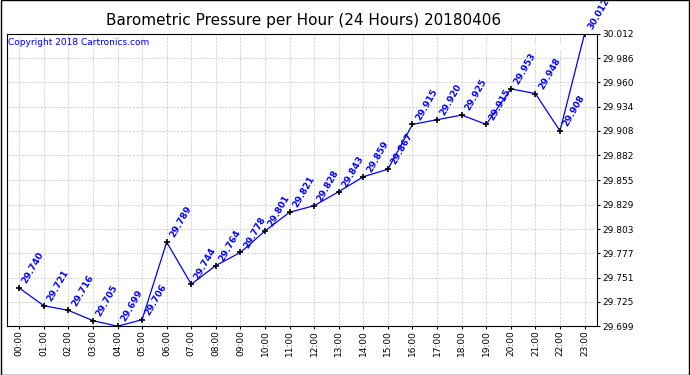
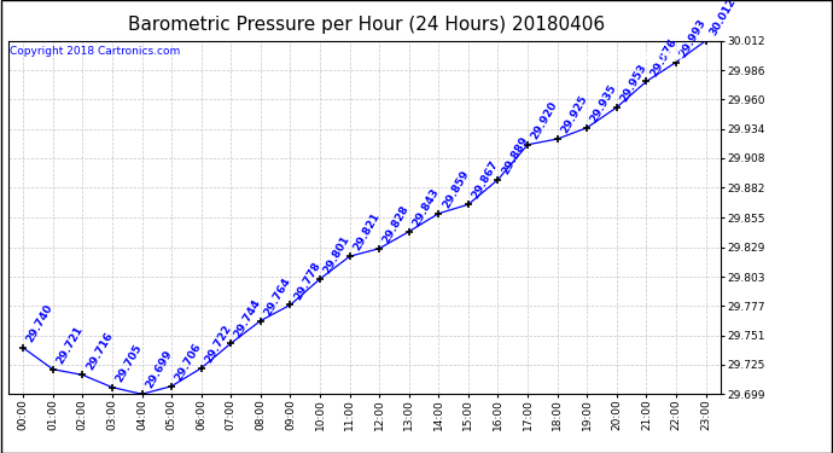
06:00: 29.789 -> 29.722
16:00: 29.915 -> 29.889
19:00: 29.915 -> 29.935
21:00: 29.948 -> 29.976
22:00: 29.908 -> 29.993
